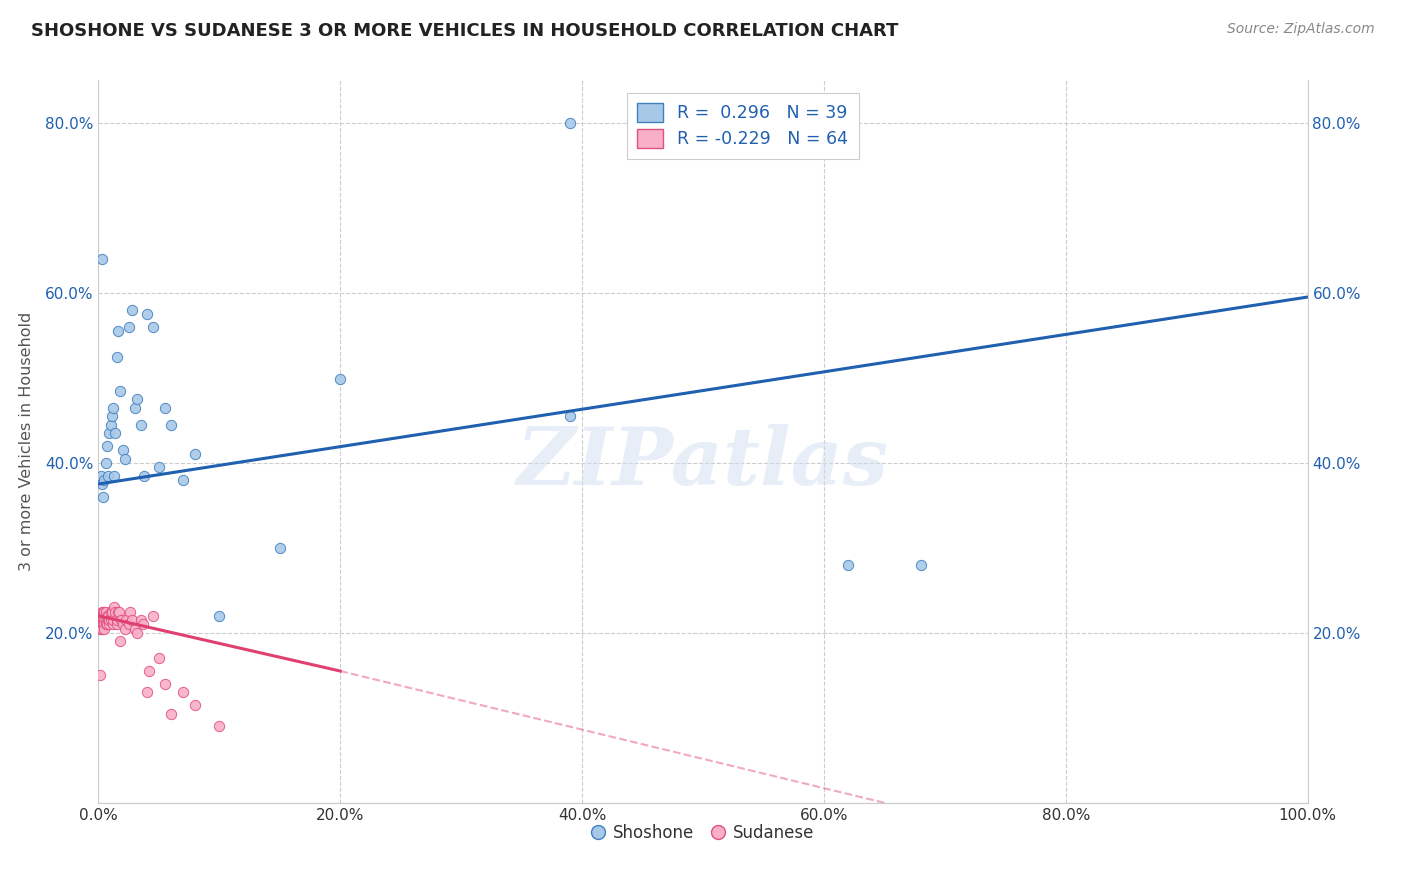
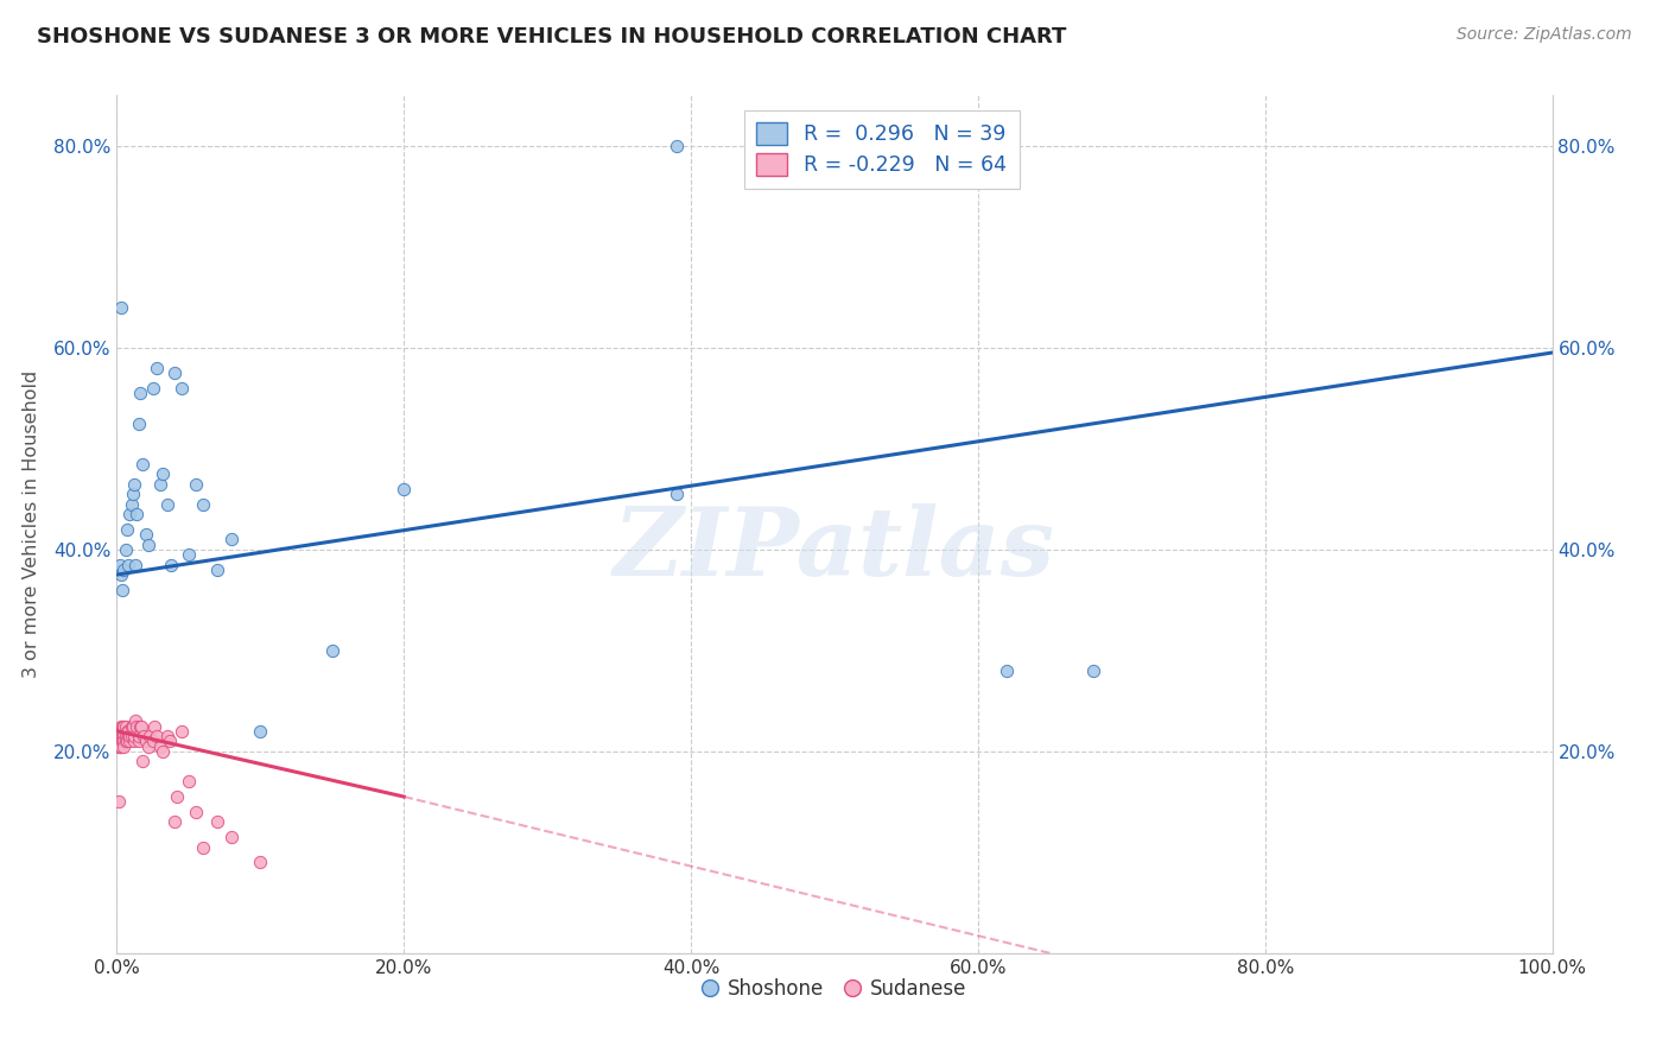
Shoshone/20.0%: 49.8% -> 46.0%
